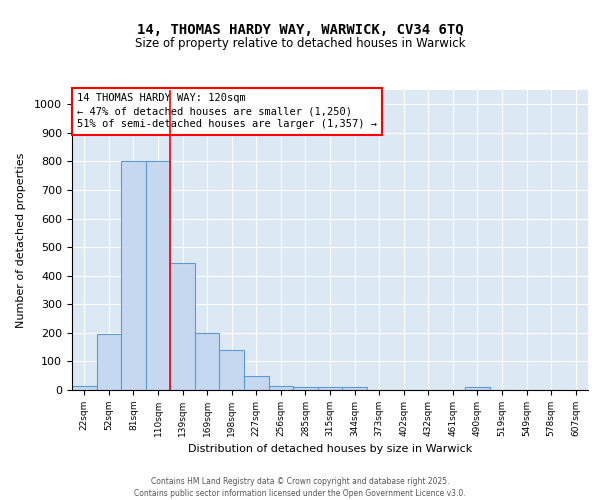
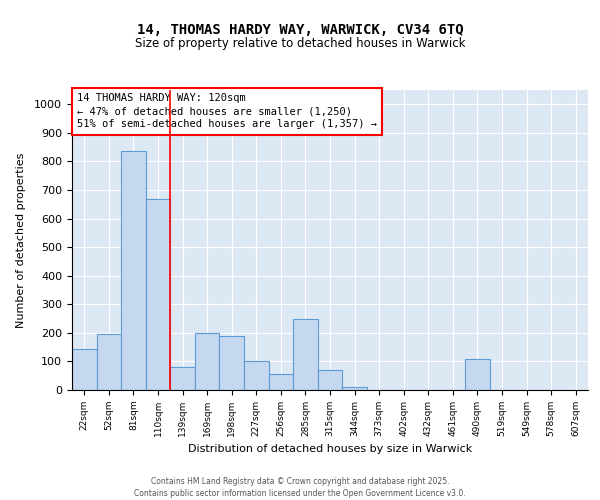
22sqm: 15 -> 145
81sqm: 800 -> 835
110sqm: 800 -> 670
139sqm: 445 -> 80
198sqm: 140 -> 190
227sqm: 50 -> 100
256sqm: 15 -> 55
285sqm: 12 -> 250
315sqm: 10 -> 70
490sqm: 10 -> 110
